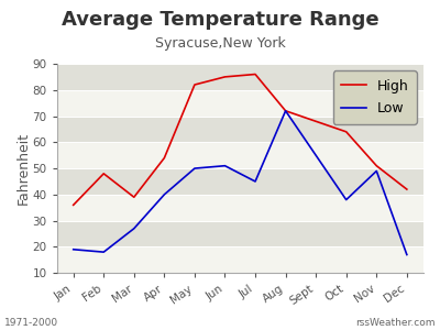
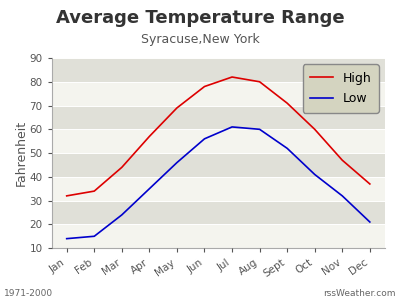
High/Jan: 36 -> 32
Low/Jan: 19 -> 14
High/Feb: 48 -> 34
Low/Feb: 18 -> 15
High/Mar: 39 -> 44
Low/Mar: 27 -> 24
High/Apr: 54 -> 57
Low/Apr: 40 -> 35
High/May: 82 -> 69
Low/May: 50 -> 46
High/Jun: 85 -> 78
Low/Jun: 51 -> 56
High/Jul: 86 -> 82
Low/Jul: 45 -> 61
High/Aug: 72 -> 80
Low/Aug: 72 -> 60
High/Sept: 68 -> 71
Low/Sept: 55 -> 52
High/Oct: 64 -> 60
Low/Oct: 38 -> 41
High/Nov: 51 -> 47
Low/Nov: 49 -> 32
High/Dec: 42 -> 37
Low/Dec: 17 -> 21
